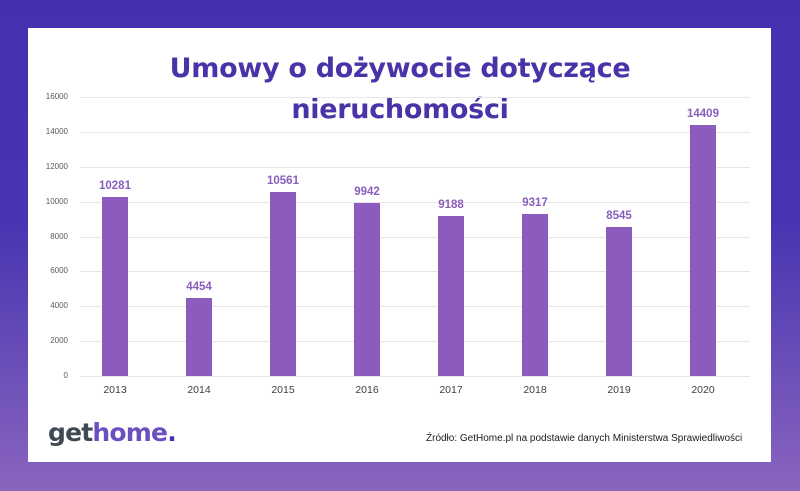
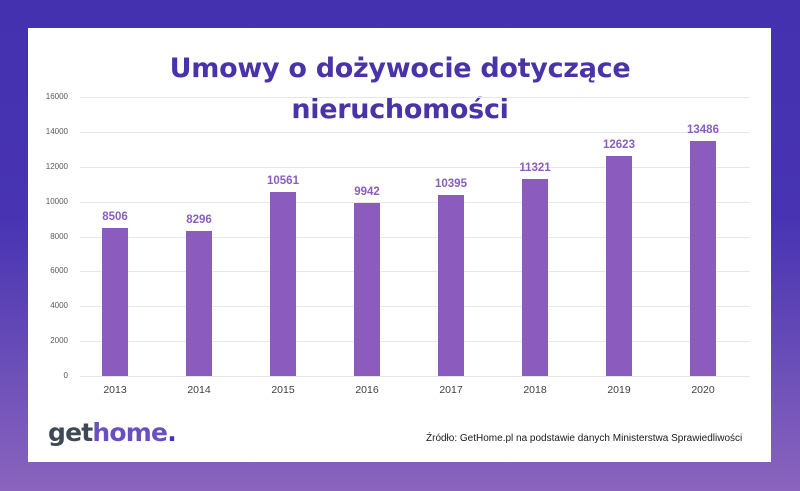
2013: 10281 -> 8506
2014: 4454 -> 8296
2017: 9188 -> 10395
2018: 9317 -> 11321
2019: 8545 -> 12623
2020: 14409 -> 13486
